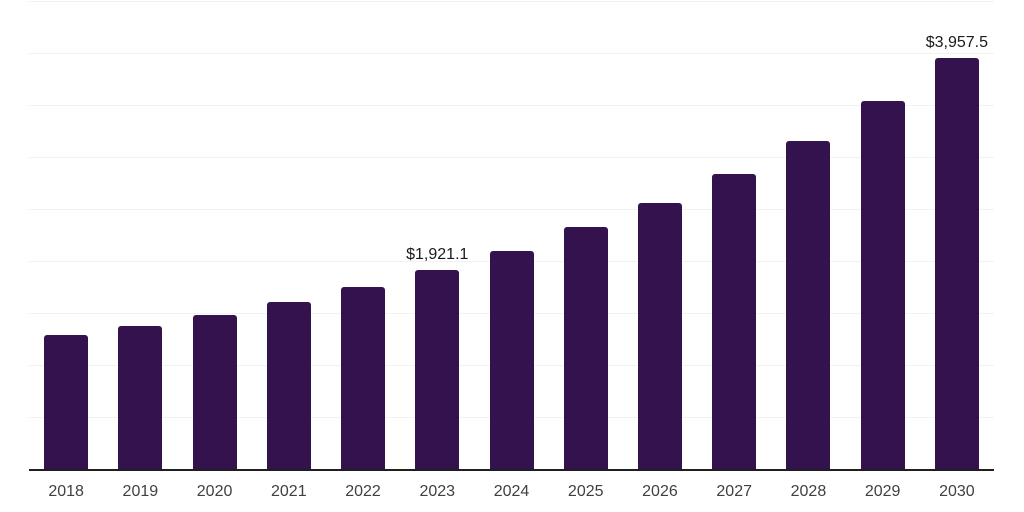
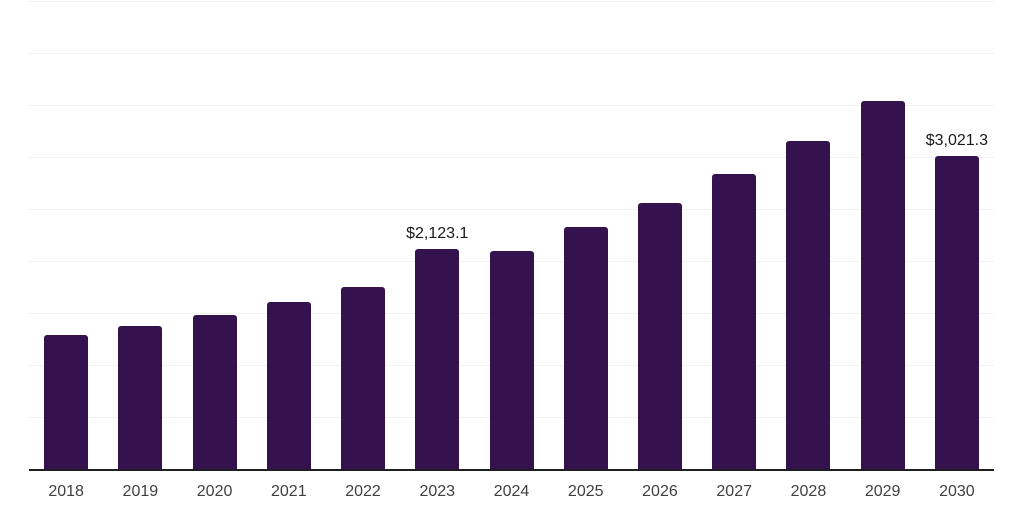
2023: $1,921.1 -> $2,123.1
2030: $3,957.5 -> $3,021.3
